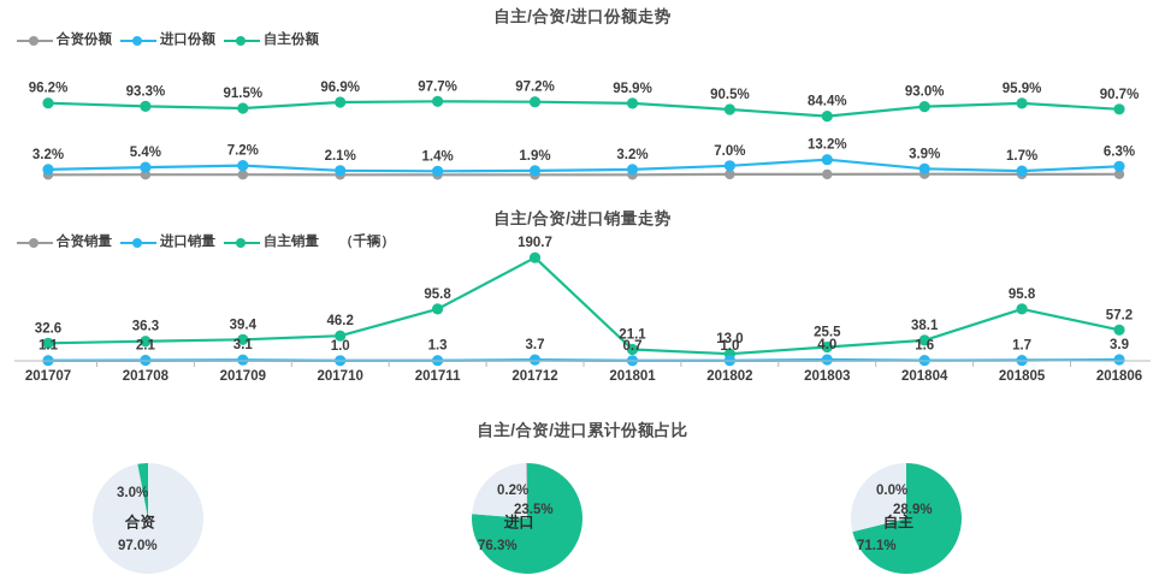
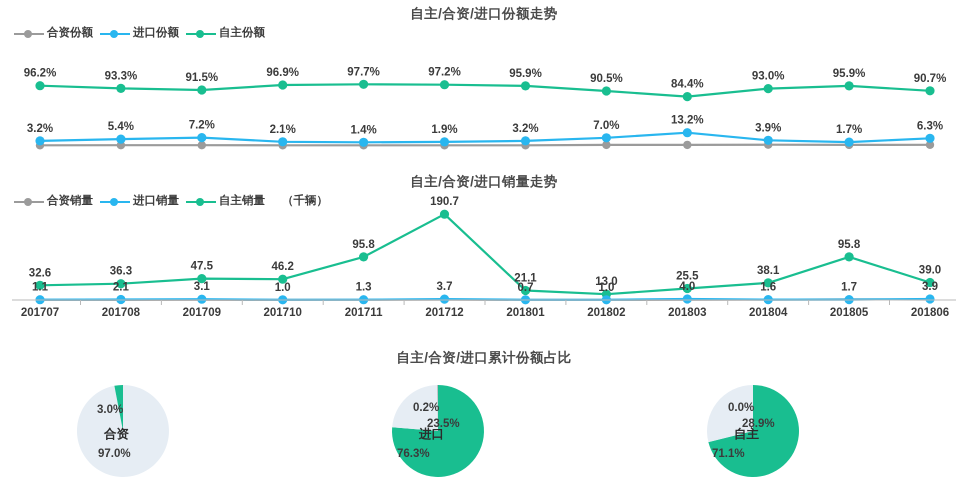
自主/合资/进口销量走势/自主销量/201709: 39.4 -> 47.5
自主/合资/进口销量走势/自主销量/201806: 57.2 -> 39.0
